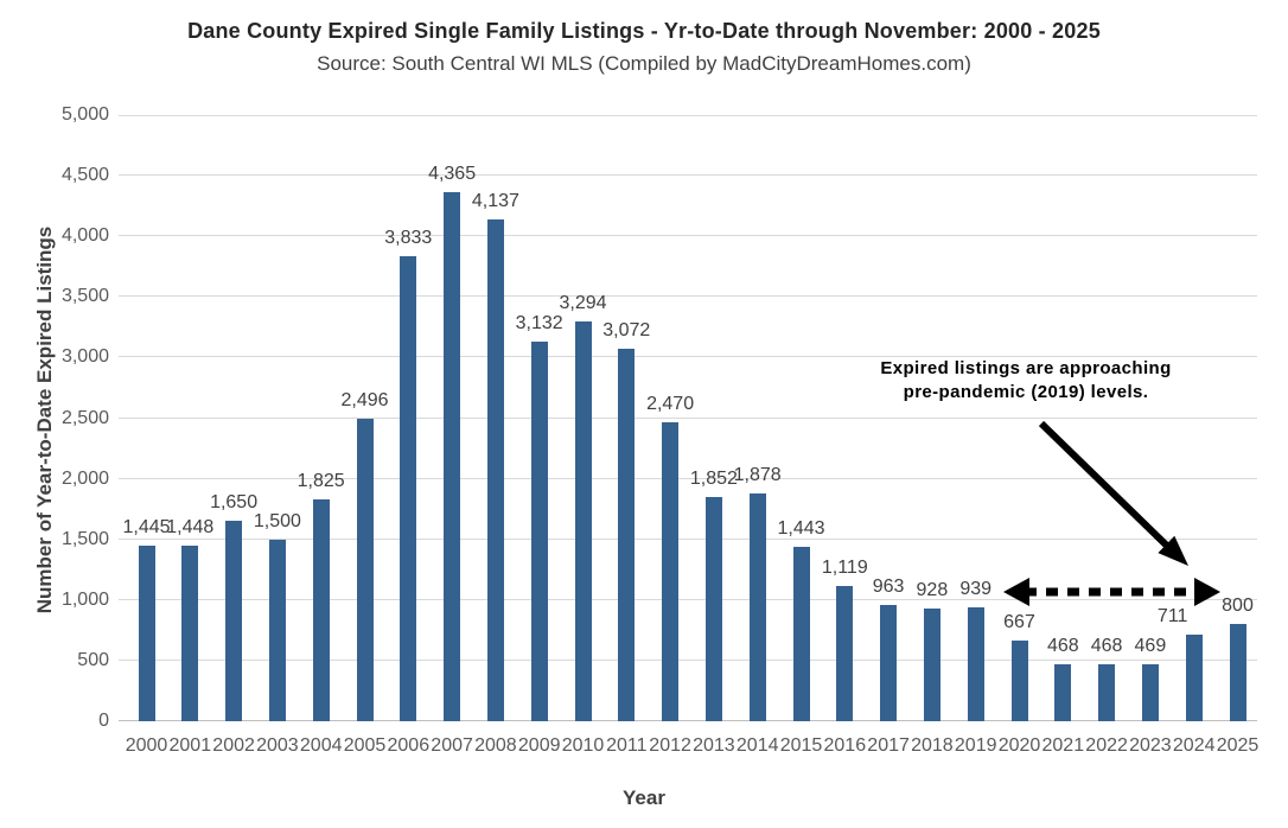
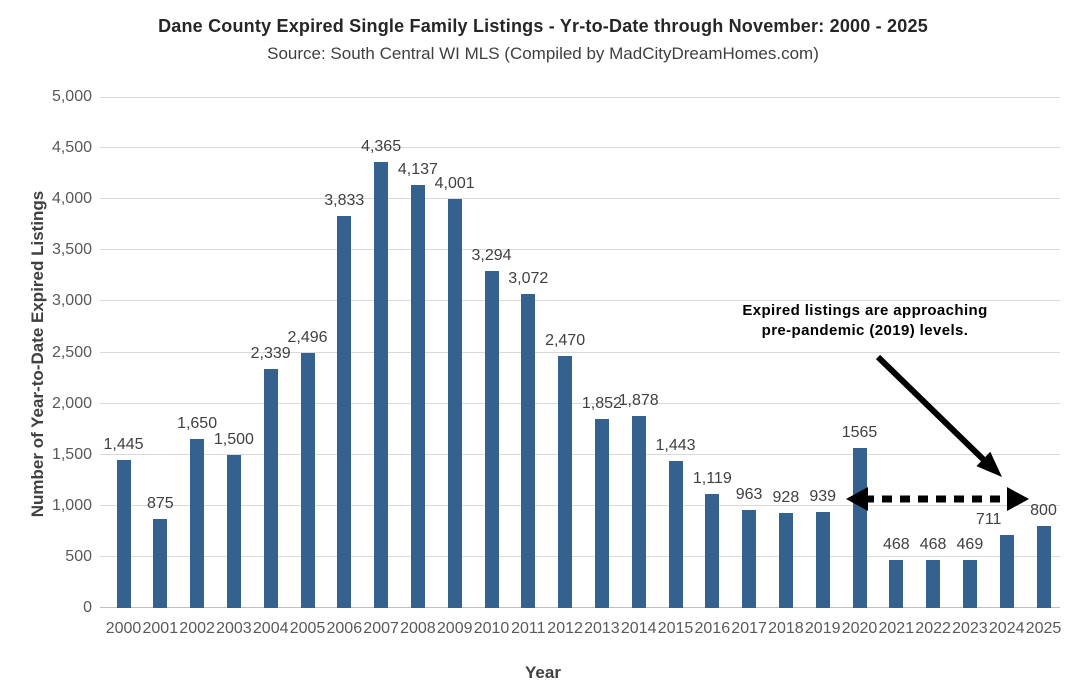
2001: 1,448 -> 875
2004: 1,825 -> 2,339
2009: 3,132 -> 4,001
2020: 667 -> 1565
